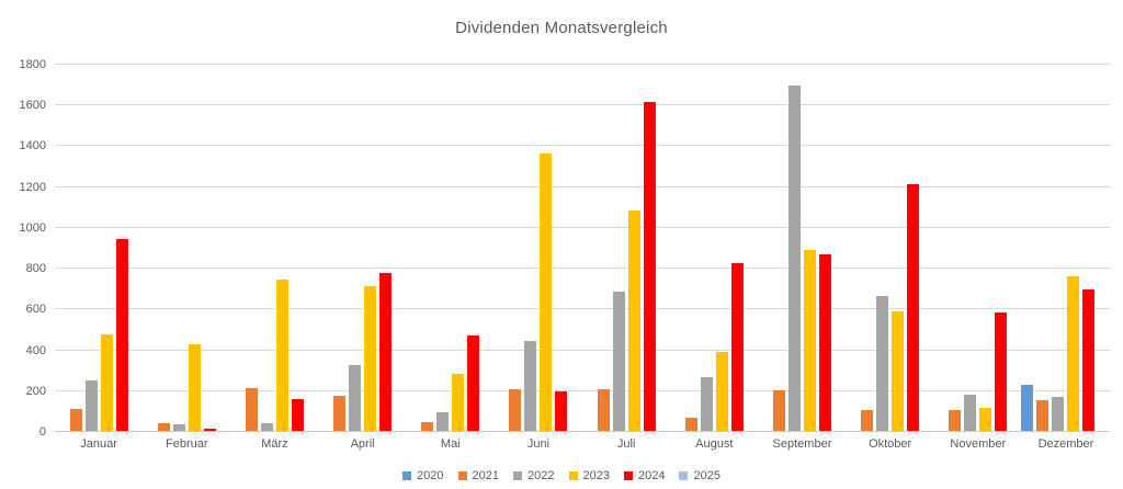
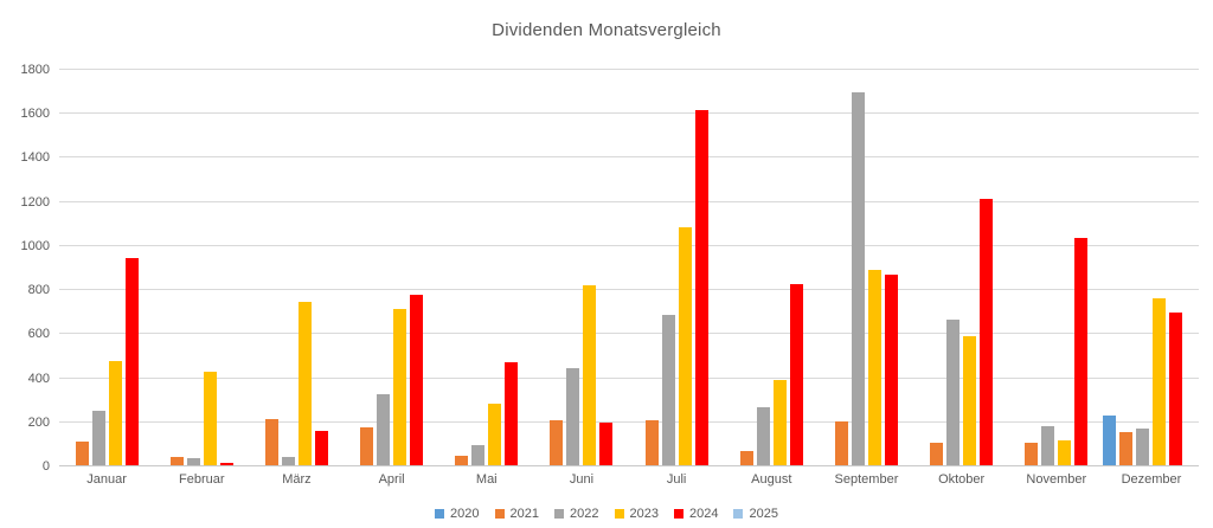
2023/Juni: 1360 -> 820
2024/November: 580 -> 1030
